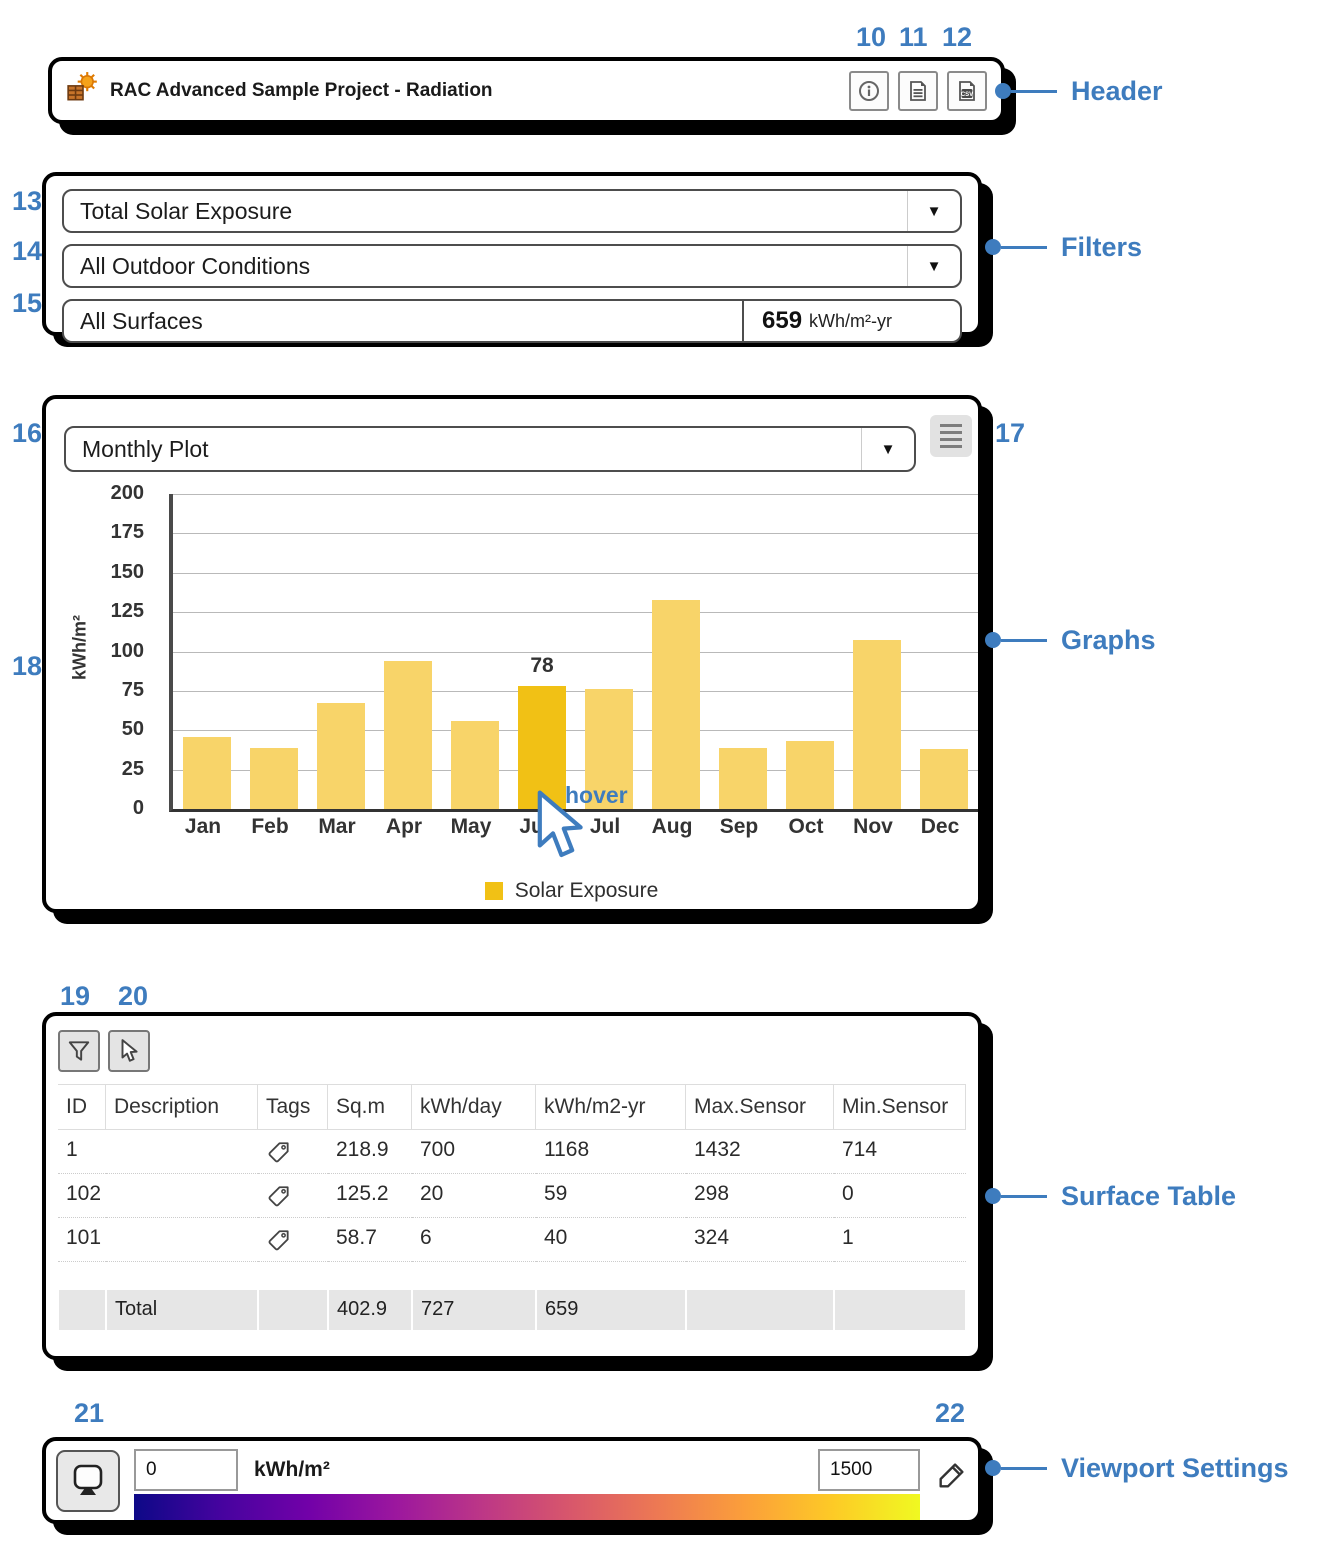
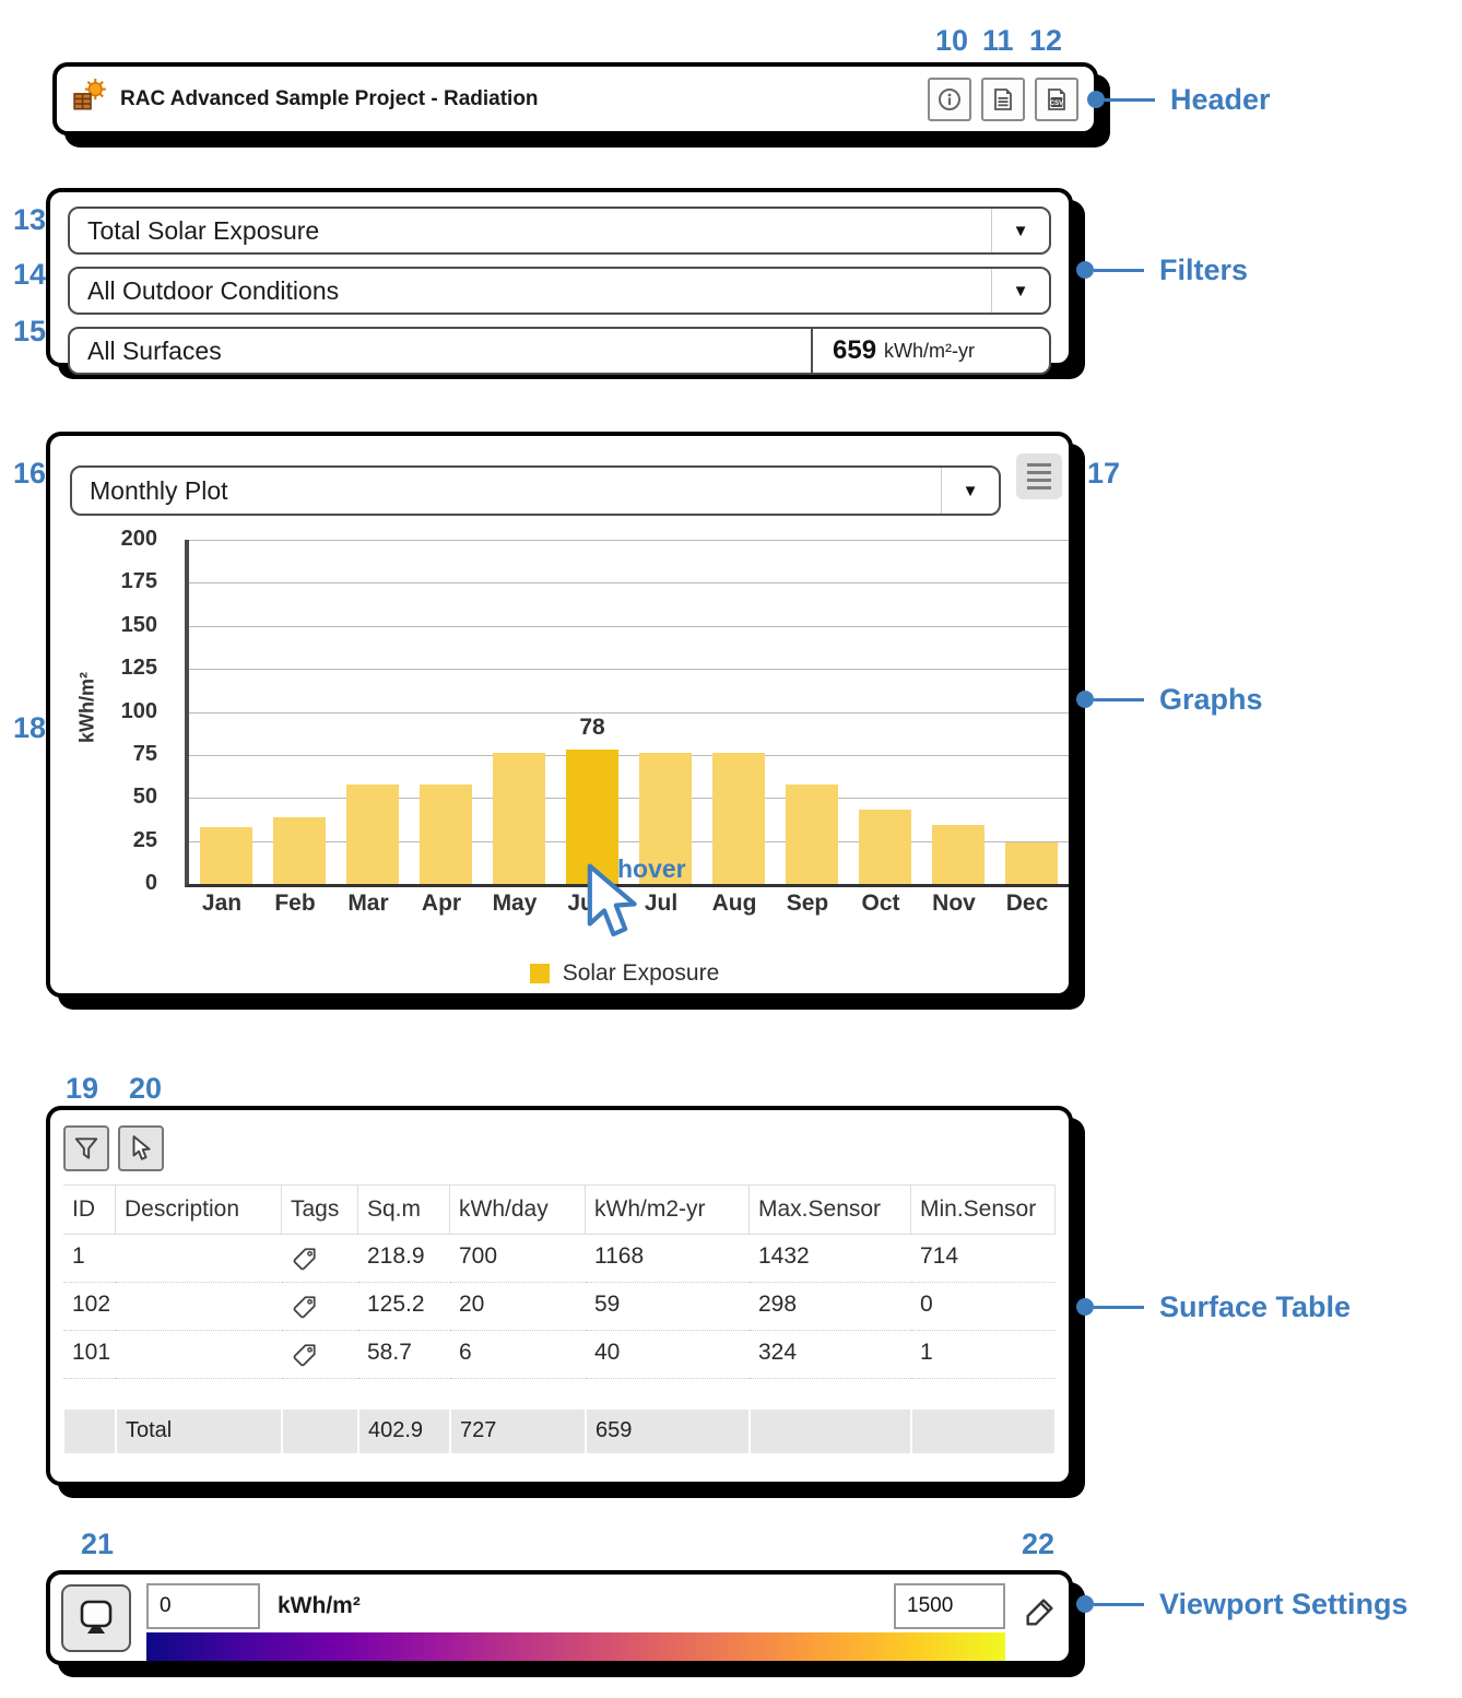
Jan: 46 -> 33
Mar: 67 -> 58
Apr: 94 -> 58
May: 56 -> 76
Aug: 133 -> 76
Sep: 39 -> 58
Nov: 107 -> 34
Dec: 38 -> 24
